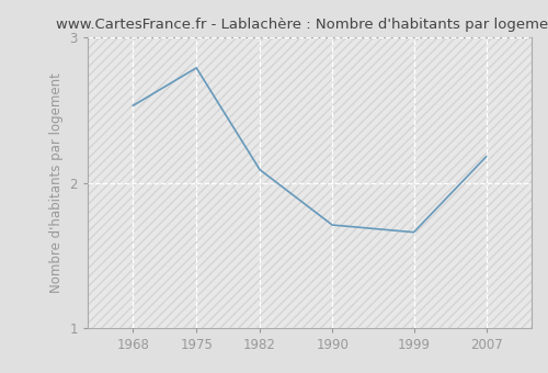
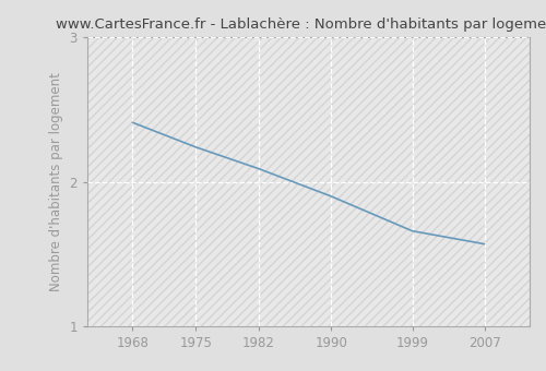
1968: 2.53 -> 2.41
1975: 2.79 -> 2.24
1990: 1.71 -> 1.90
2007: 2.18 -> 1.57
